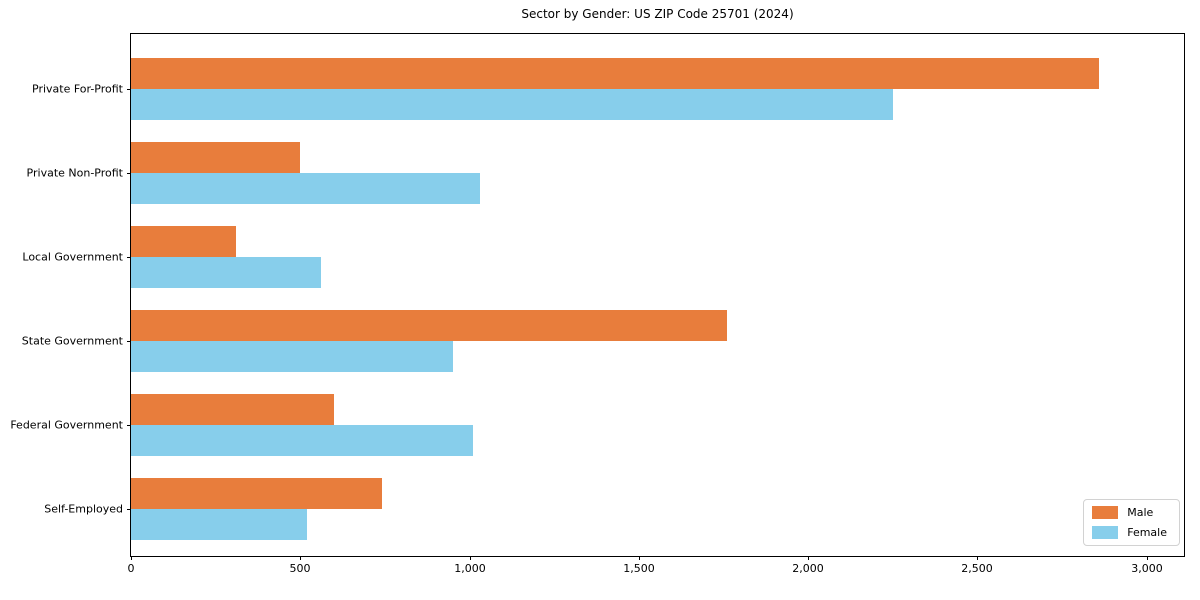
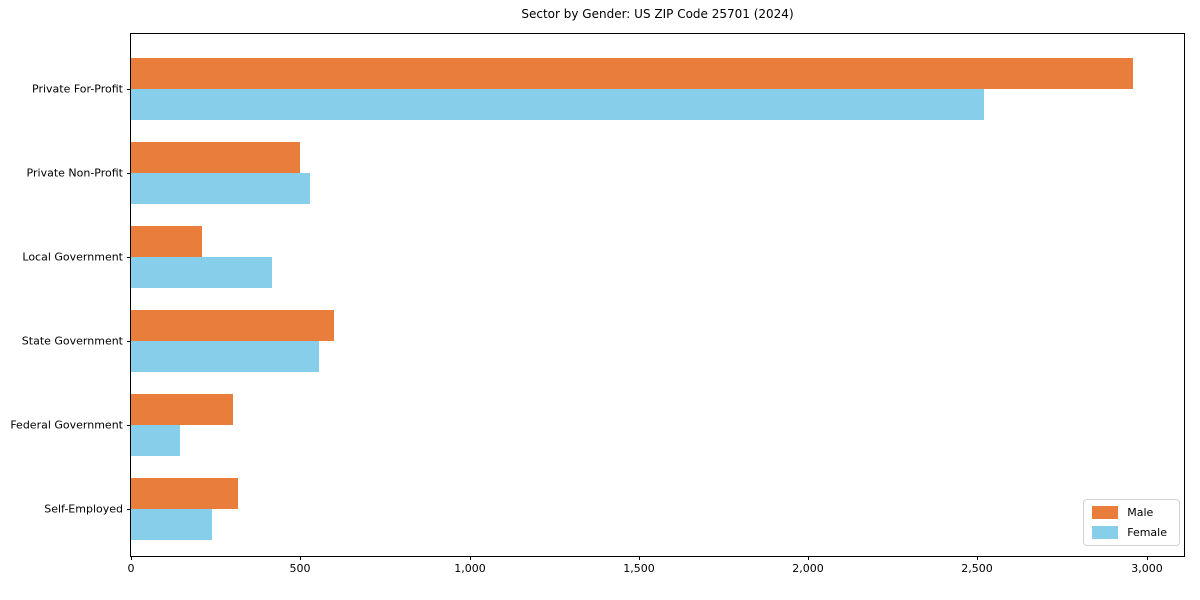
Male/Private For-Profit: 2860 -> 2960
Female/Private For-Profit: 2250 -> 2520
Female/Private Non-Profit: 1030 -> 530
Male/Local Government: 310 -> 210
Female/Local Government: 560 -> 420
Male/State Government: 1760 -> 600
Female/State Government: 950 -> 560
Male/Federal Government: 600 -> 300
Female/Federal Government: 1010 -> 140
Male/Self-Employed: 740 -> 320
Female/Self-Employed: 520 -> 240
